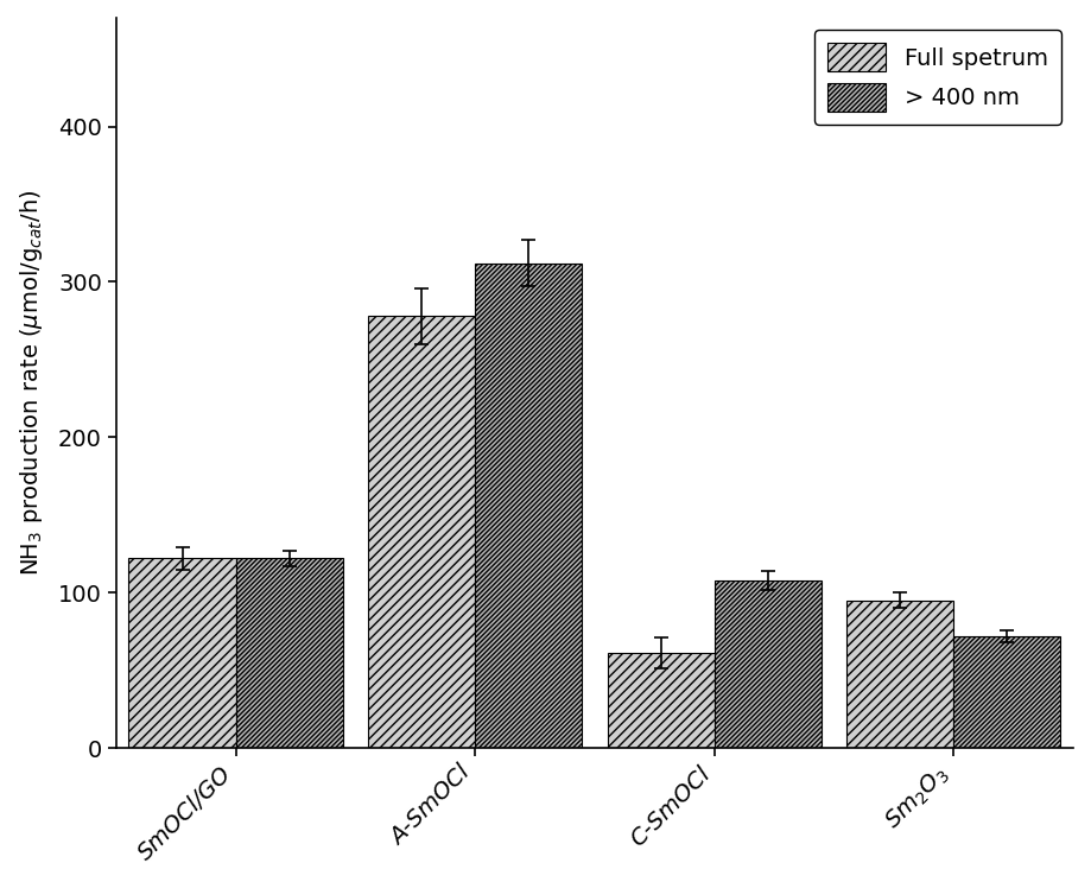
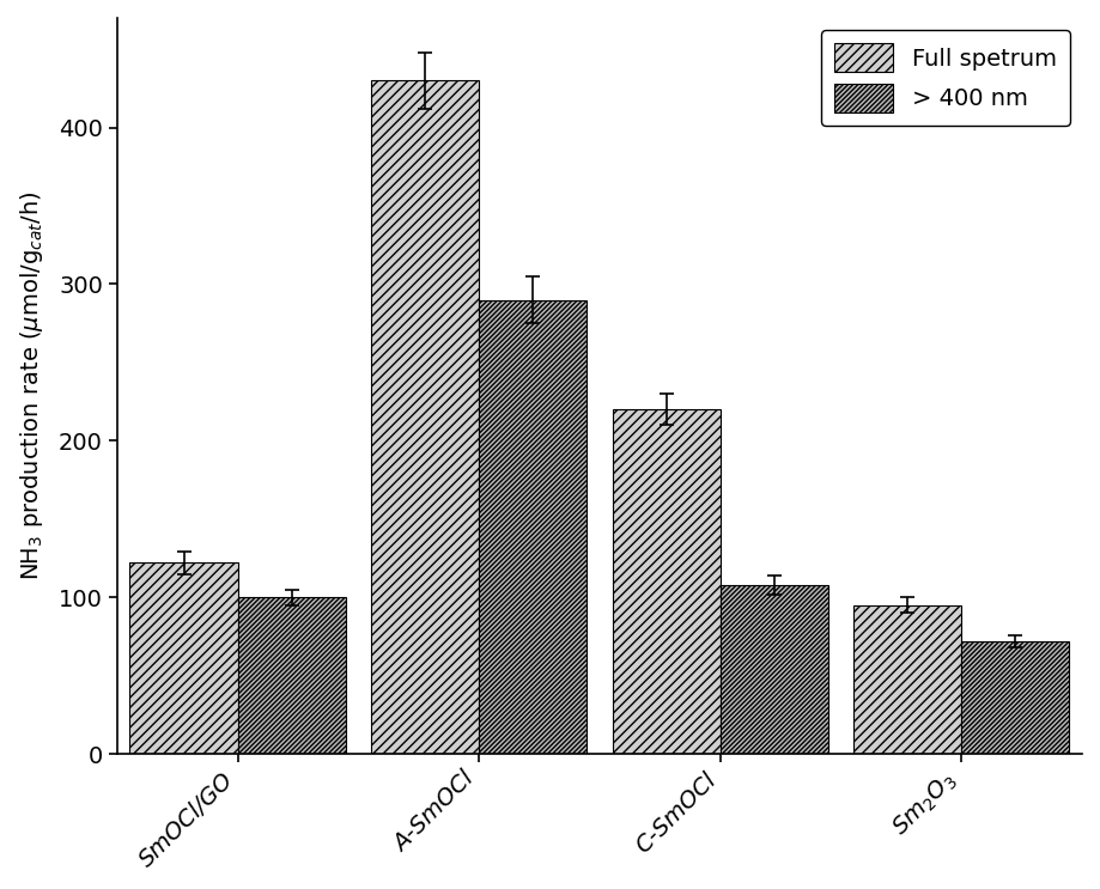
> 400 nm/SmOCl/GO: 122 -> 100
Full spetrum/A-SmOCl: 278 -> 430
> 400 nm/A-SmOCl: 312 -> 290
Full spetrum/C-SmOCl: 61 -> 220
